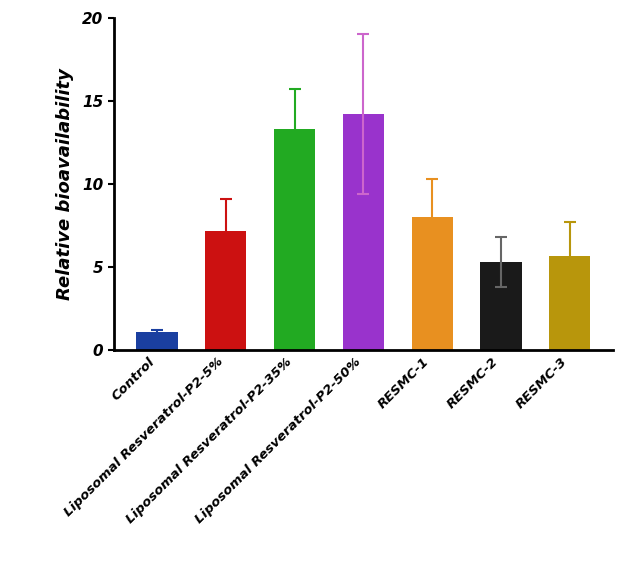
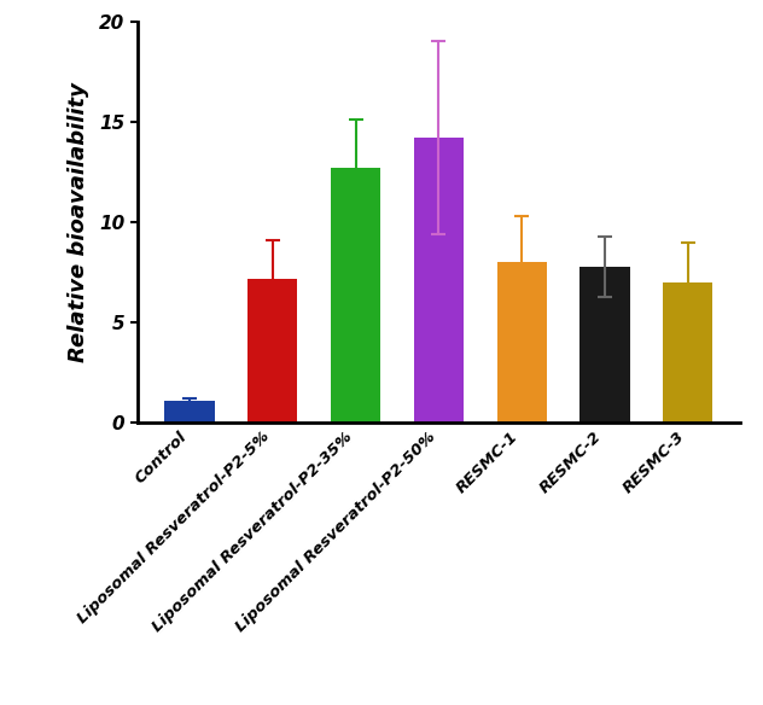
Liposomal Resveratrol-P2-35%: 13.3 -> 12.7
RESMC-2: 5.3 -> 7.8
RESMC-3: 5.7 -> 7.0
